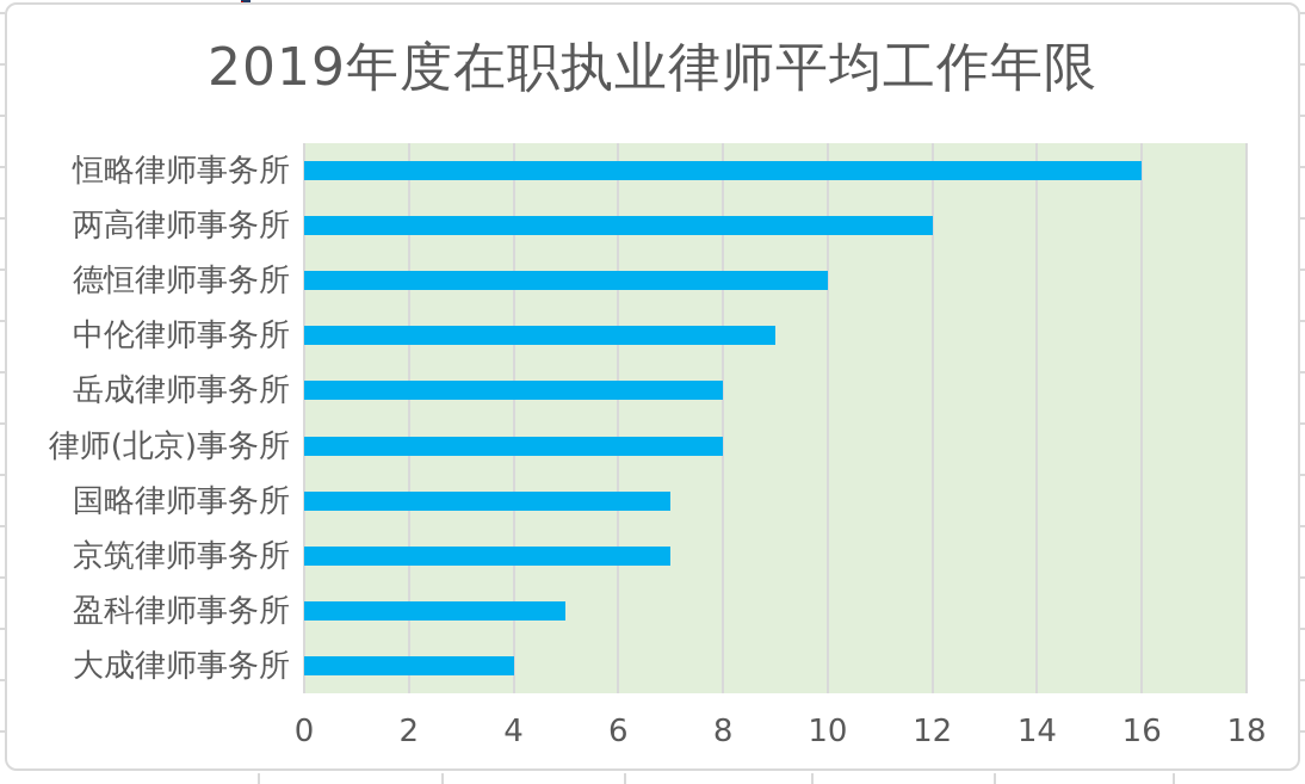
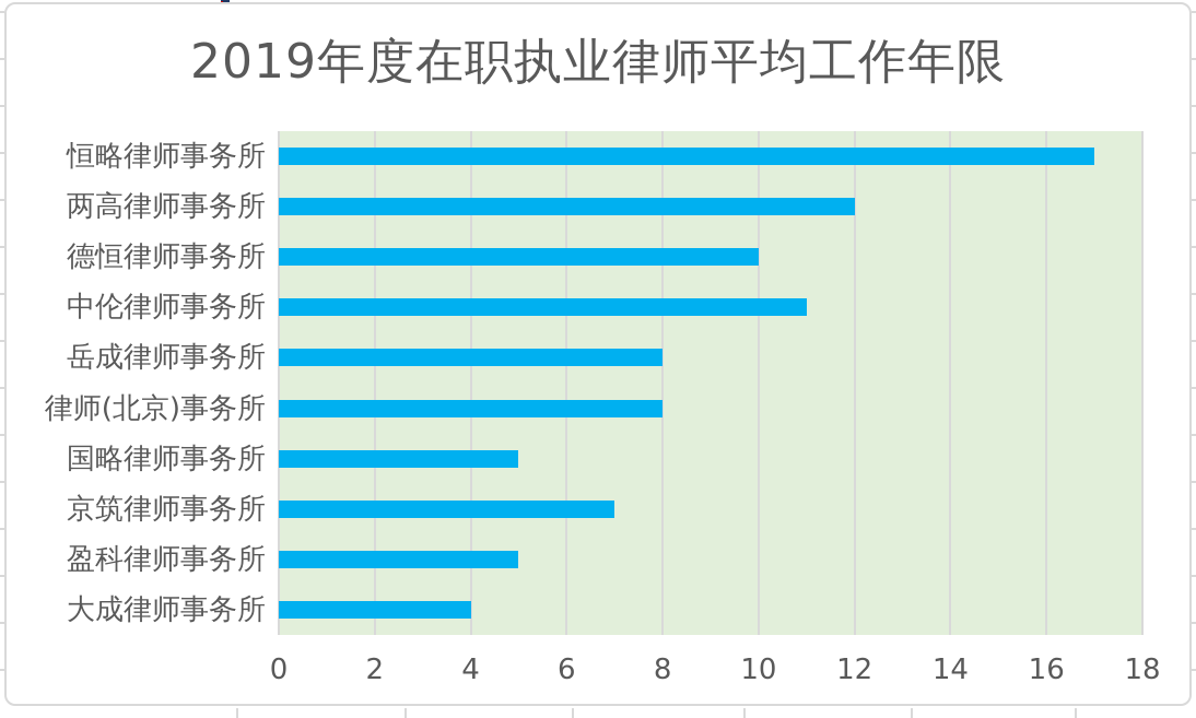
恒略律师事务所: 16 -> 17
中伦律师事务所: 9 -> 11
国略律师事务所: 7 -> 5
